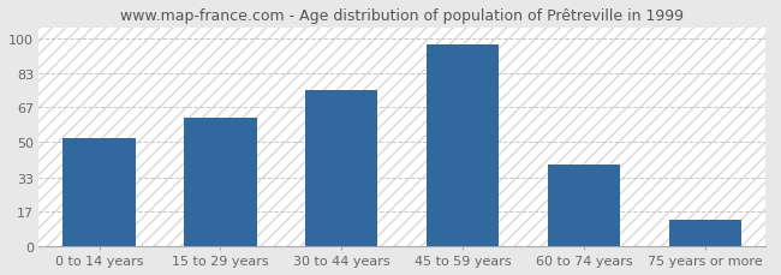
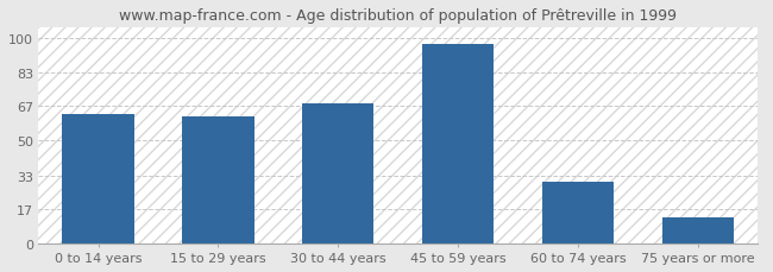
0 to 14 years: 52 -> 63
30 to 44 years: 75 -> 68
60 to 74 years: 39 -> 30
